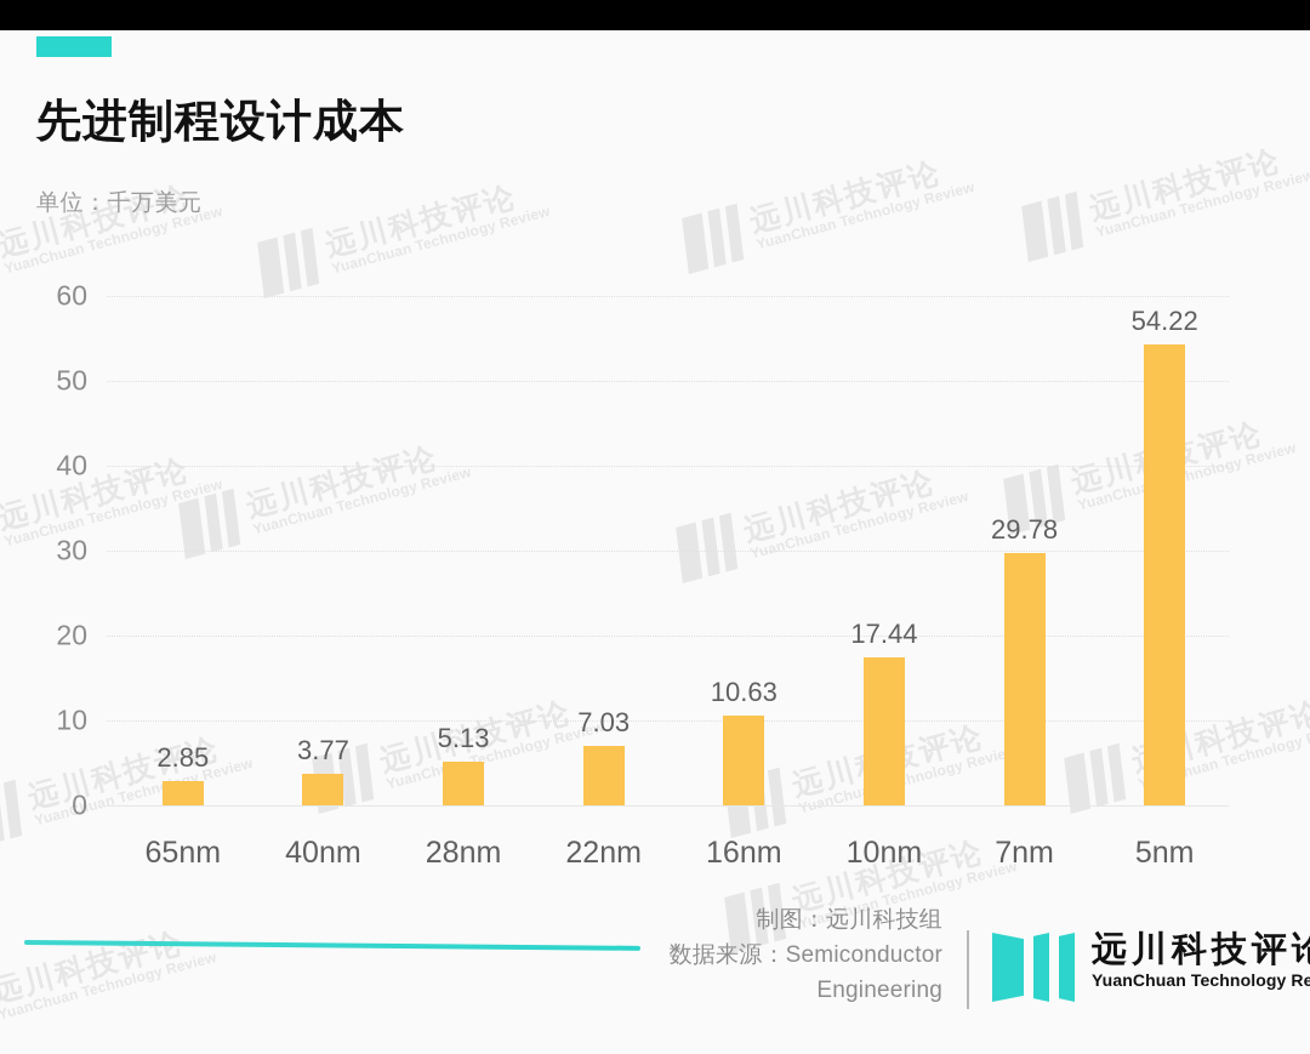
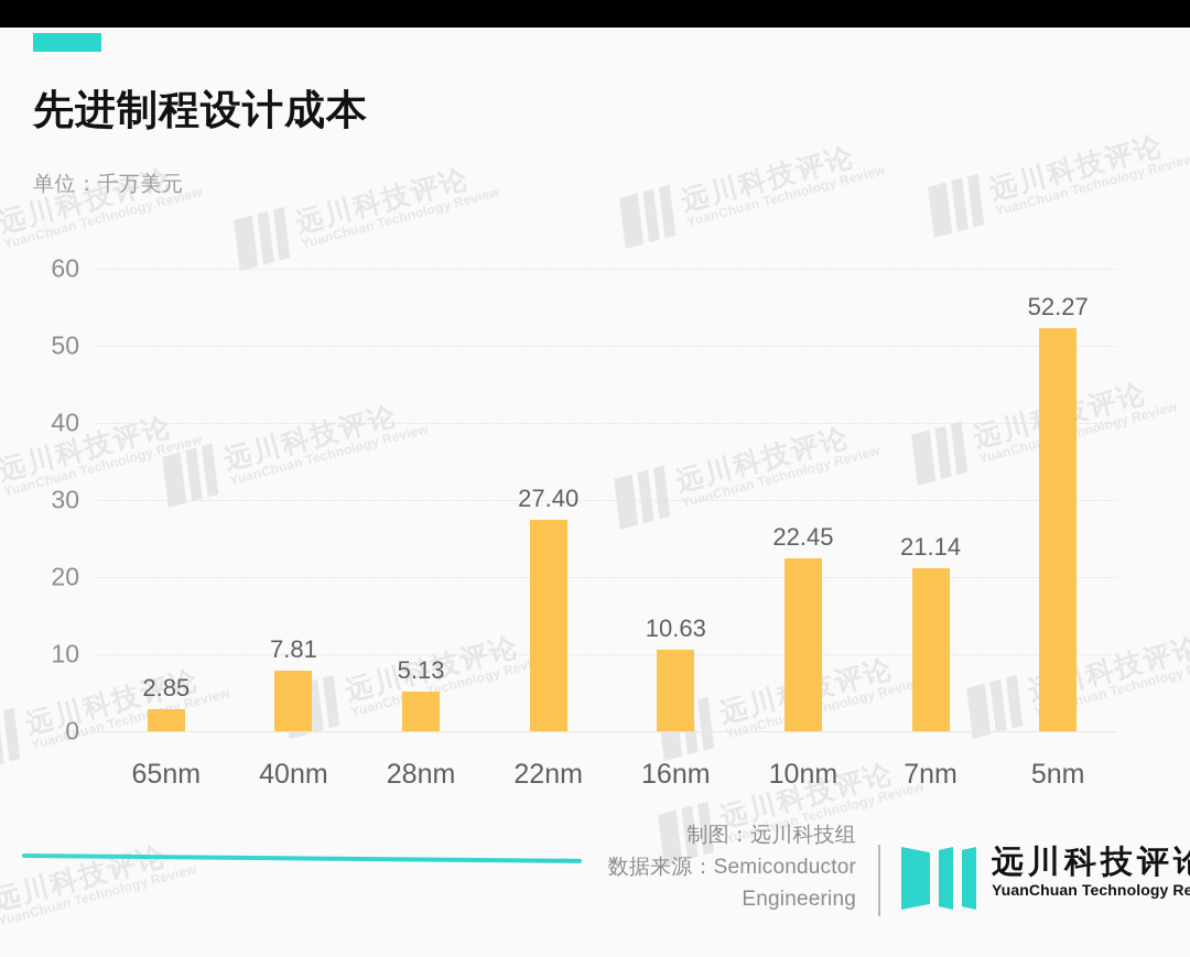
40nm: 3.77 -> 7.81
22nm: 7.03 -> 27.40
10nm: 17.44 -> 22.45
7nm: 29.78 -> 21.14
5nm: 54.22 -> 52.27
